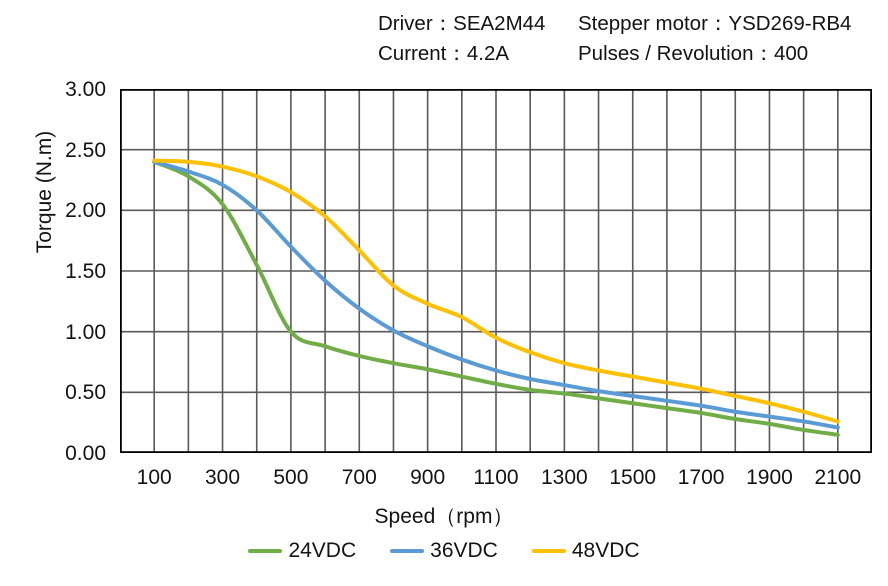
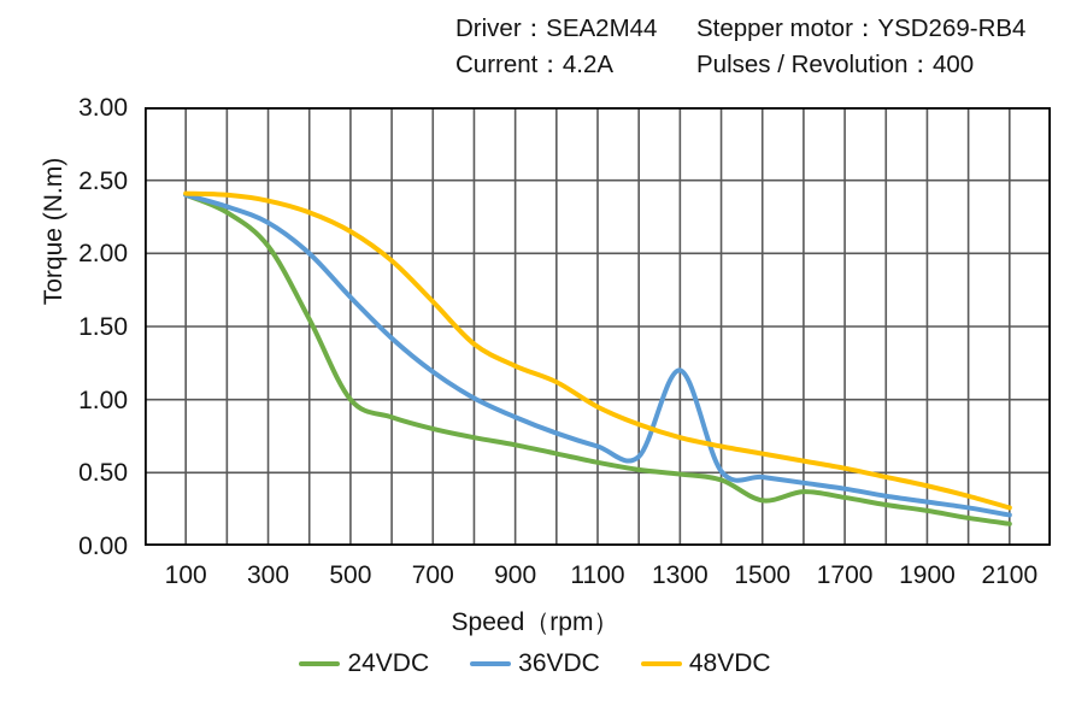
36VDC/1300: 0.56 -> 1.20
24VDC/1500: 0.41 -> 0.31
